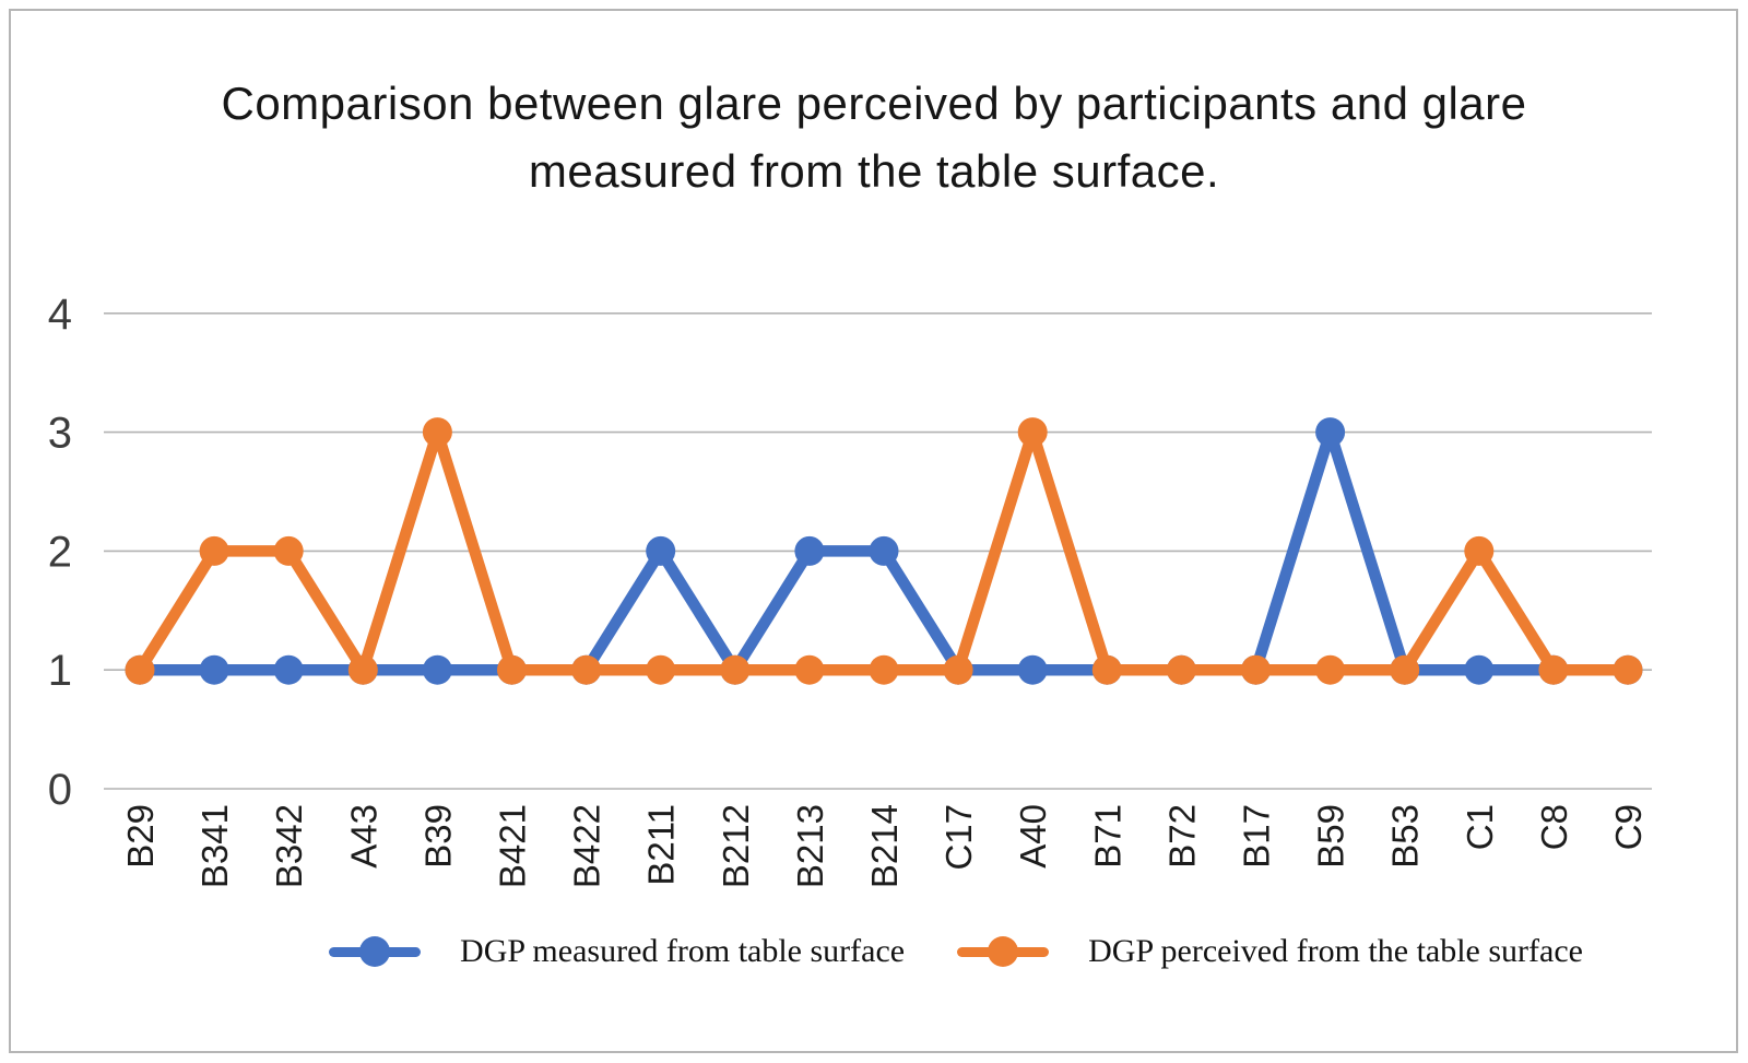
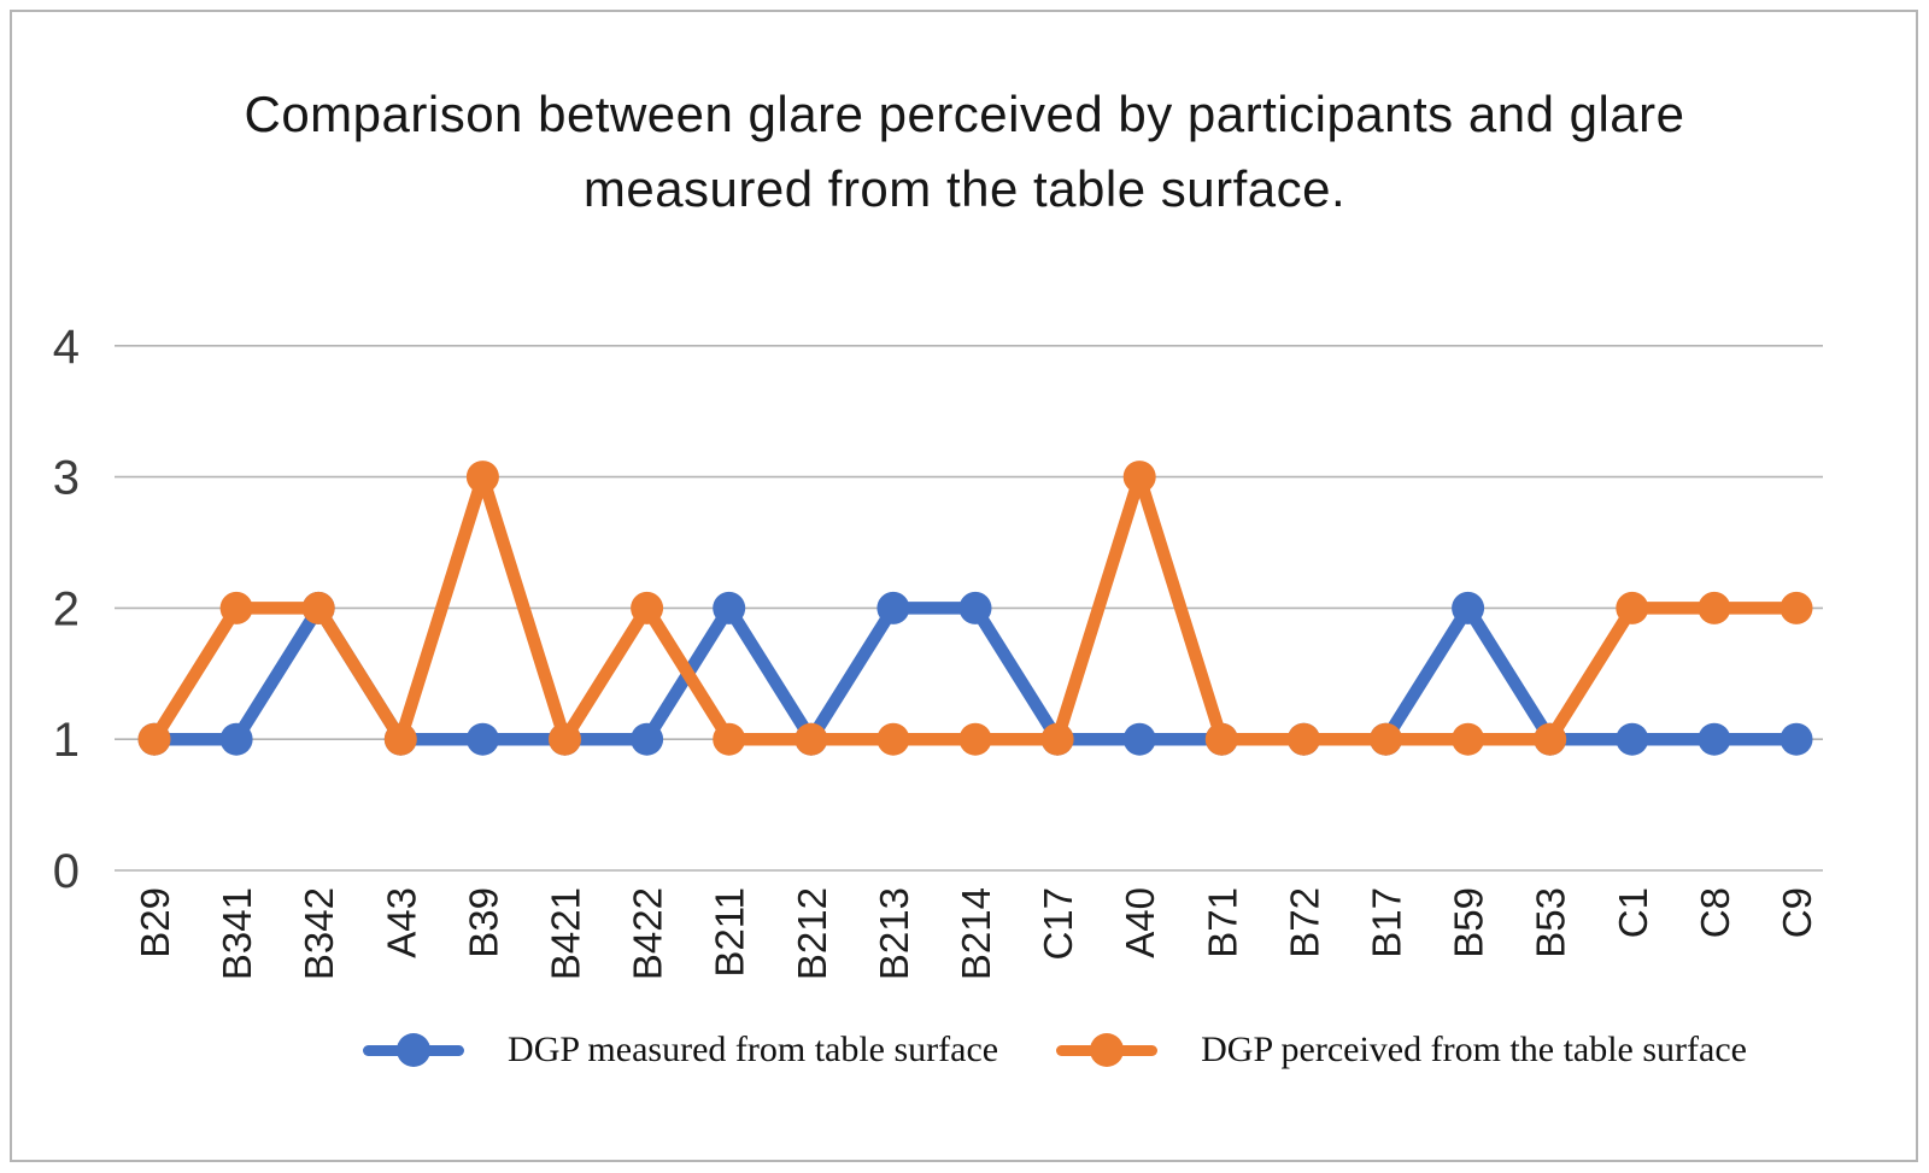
DGP measured from table surface/B342: 1 -> 2
DGP perceived from the table surface/B422: 1 -> 2
DGP measured from table surface/B59: 3 -> 2
DGP perceived from the table surface/C8: 1 -> 2
DGP perceived from the table surface/C9: 1 -> 2
